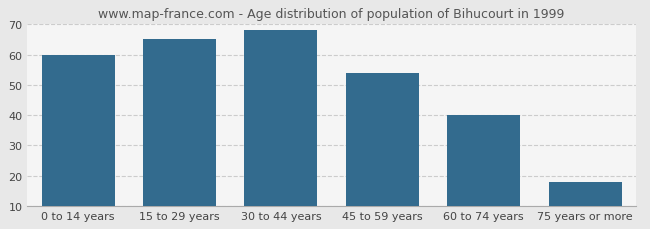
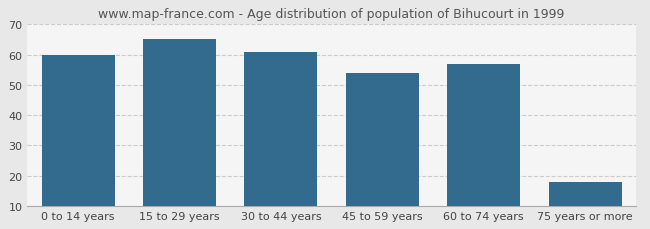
30 to 44 years: 68 -> 61
60 to 74 years: 40 -> 57
